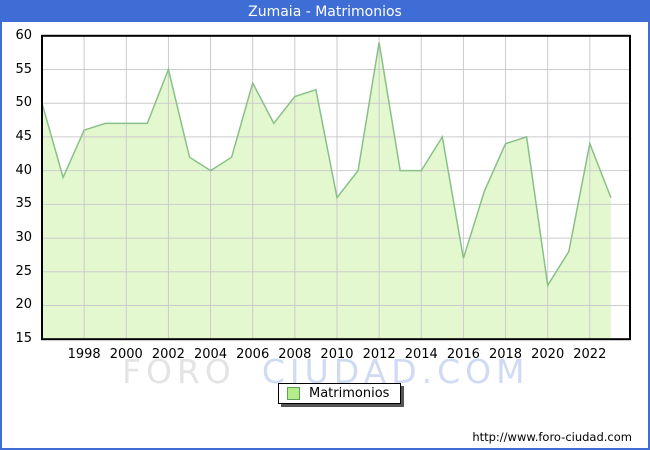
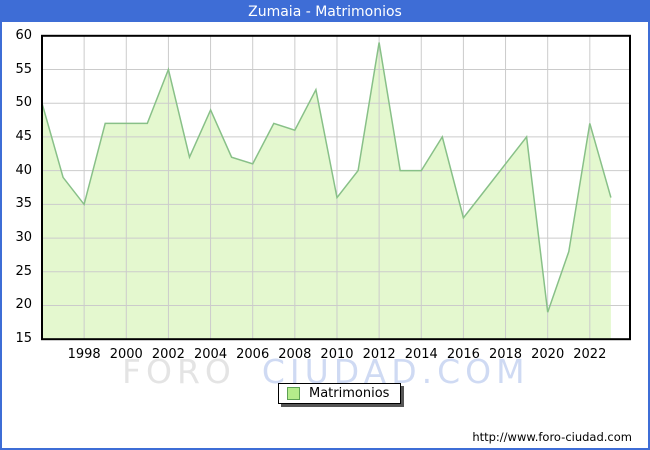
1998: 46 -> 35
2004: 40 -> 49
2006: 53 -> 41
2008: 51 -> 46
2016: 27 -> 33
2018: 44 -> 41
2020: 23 -> 19
2022: 44 -> 47
